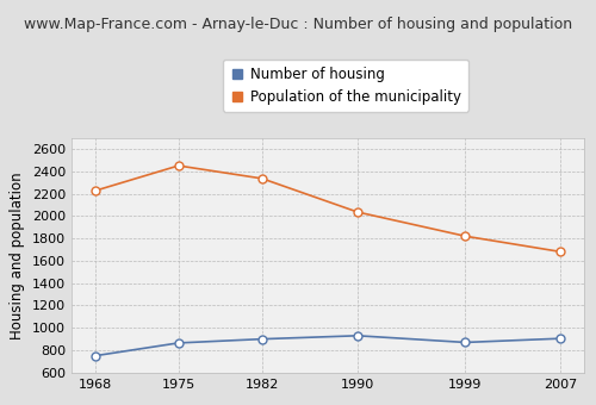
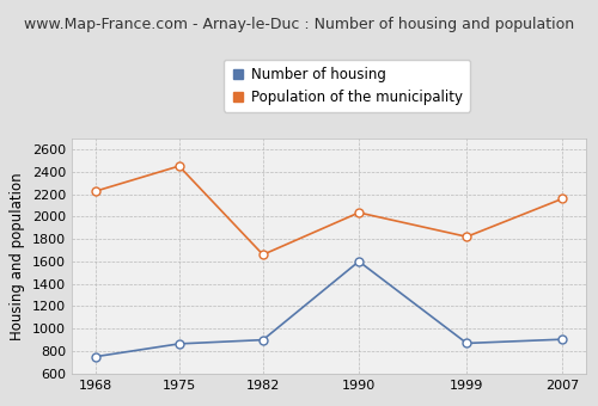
Population of the municipality/1982: 2340 -> 1660
Number of housing/1990: 930 -> 1600
Population of the municipality/2007: 1680 -> 2160
